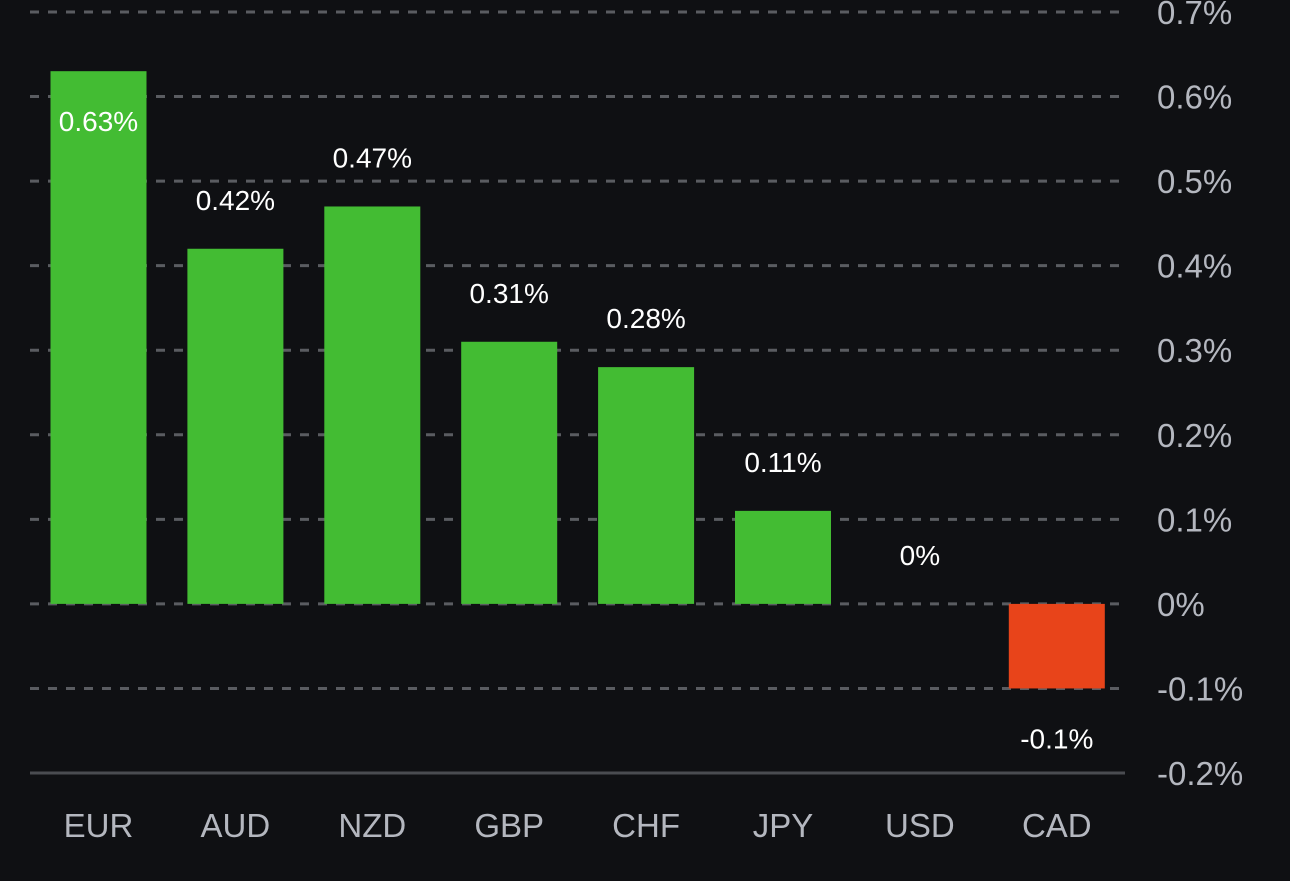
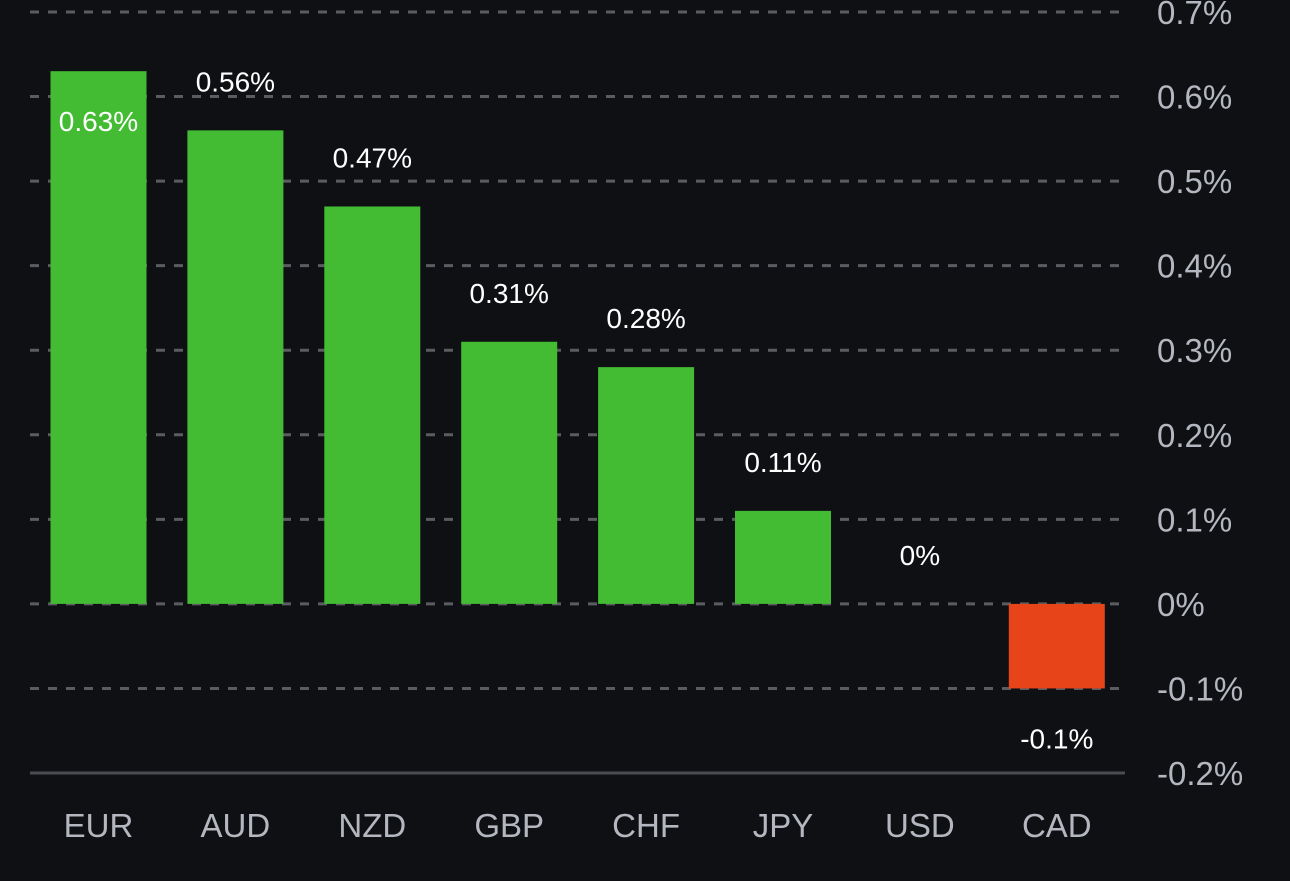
AUD: 0.42% -> 0.56%
